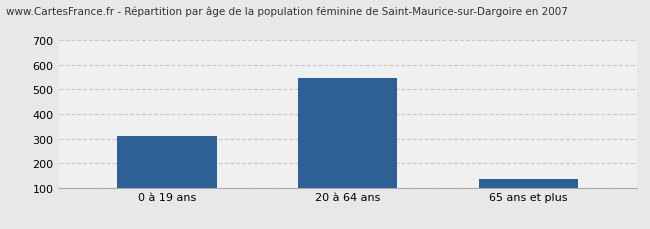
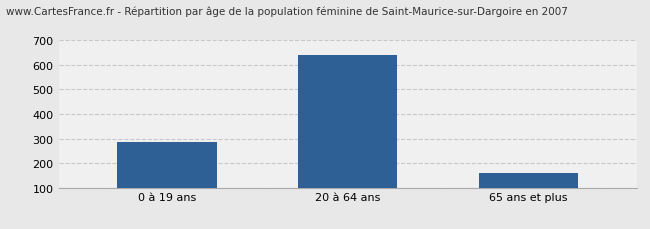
0 à 19 ans: 310 -> 285
20 à 64 ans: 545 -> 640
65 ans et plus: 135 -> 160
